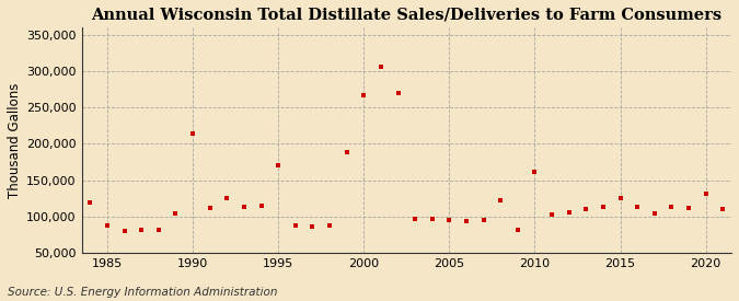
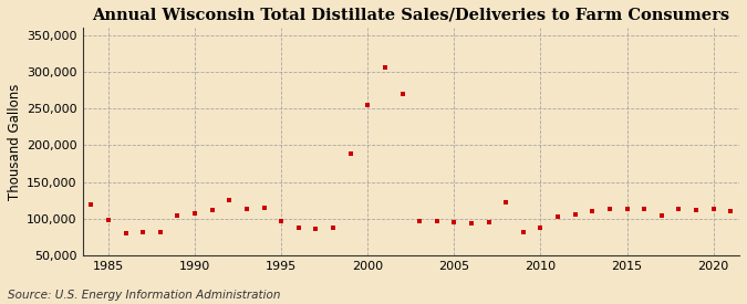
1985: 88,000 -> 98,000
1990: 214,000 -> 108,000
1995: 170,000 -> 97,000
2000: 266,000 -> 255,000
2010: 162,000 -> 88,000
2015: 126,000 -> 113,000
2020: 132,000 -> 113,000
